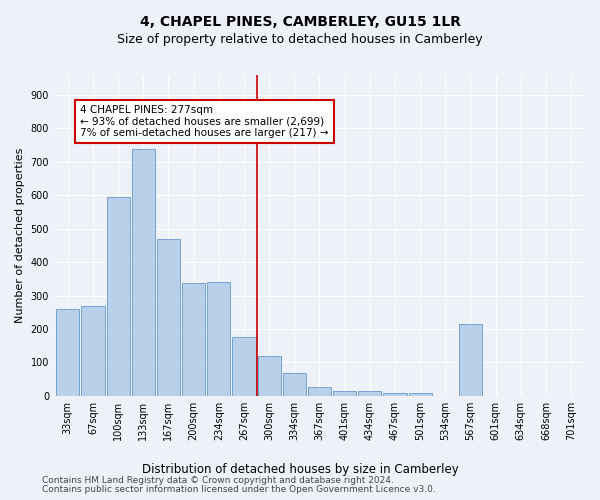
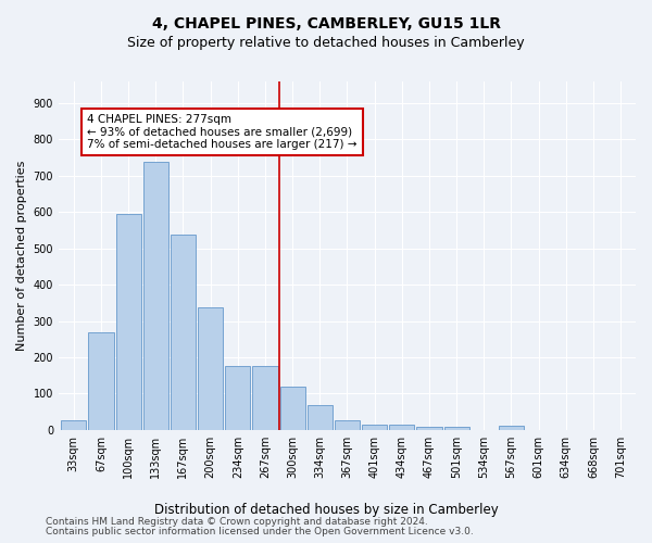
33sqm: 260 -> 27
167sqm: 470 -> 537
234sqm: 340 -> 175
567sqm: 215 -> 10
